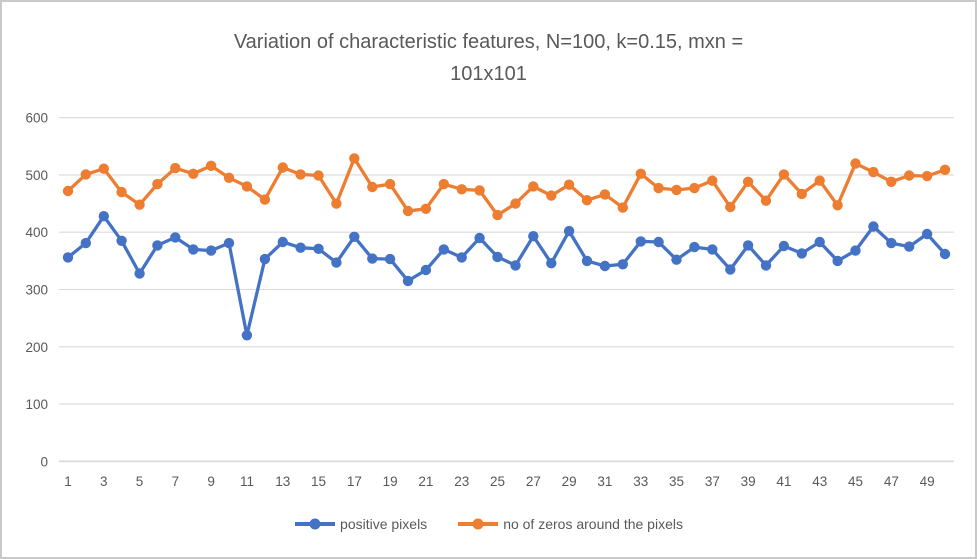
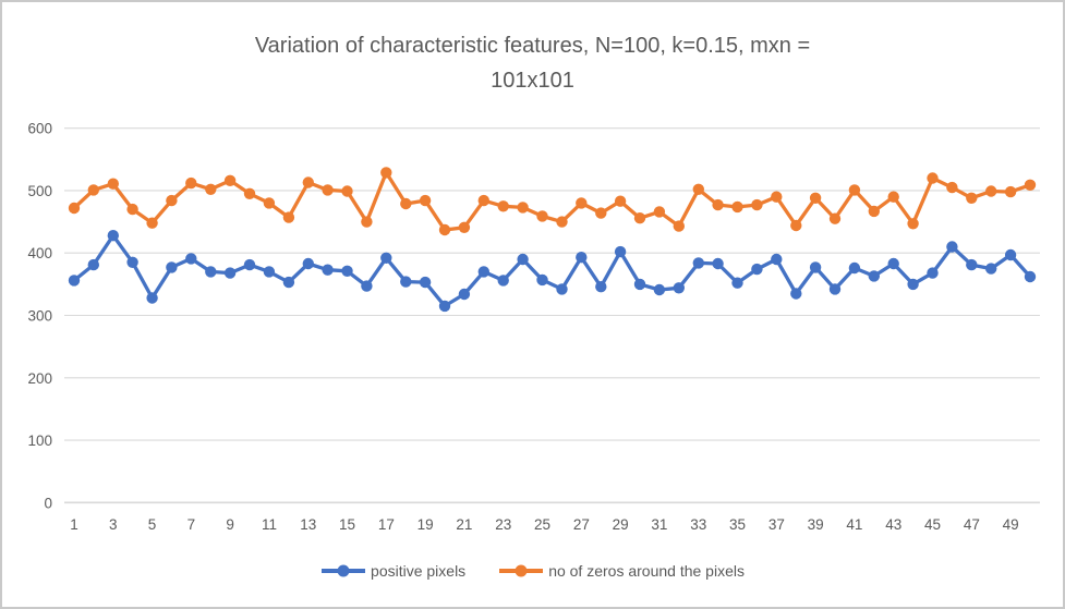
positive pixels/11: 220 -> 370
no of zeros around the pixels/25: 430 -> 460
positive pixels/37: 370 -> 390
